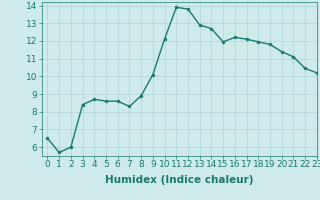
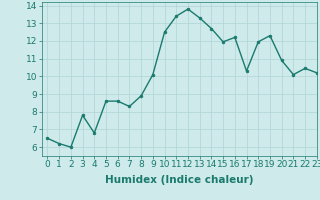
1: 5.7 -> 6.2
3: 8.4 -> 7.8
4: 8.7 -> 6.8
10: 12.1 -> 12.5
11: 13.9 -> 13.4
13: 12.9 -> 13.3
17: 12.1 -> 10.3
19: 11.8 -> 12.3
20: 11.4 -> 10.9
21: 11.1 -> 10.1
